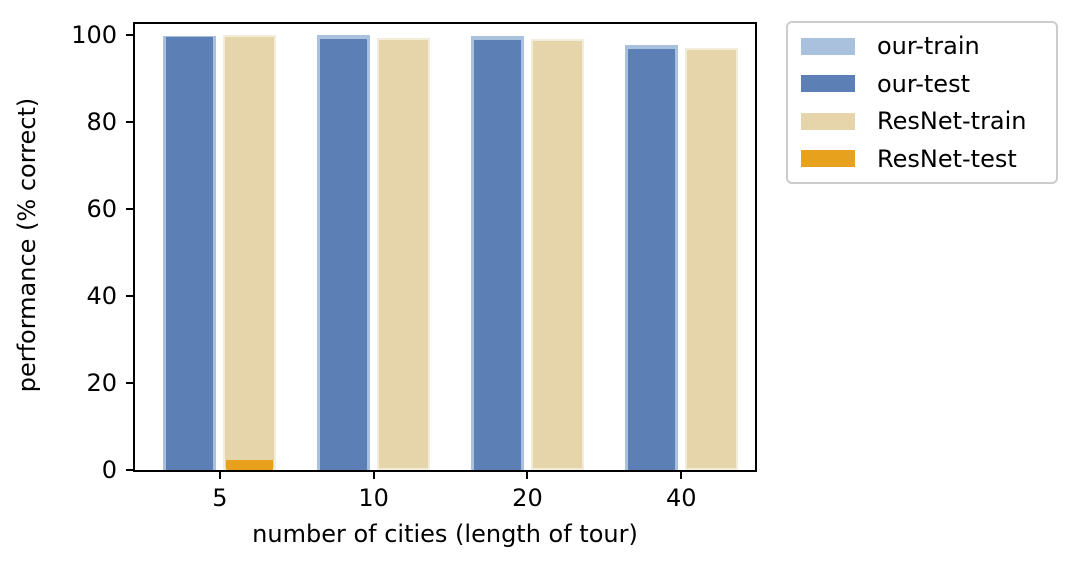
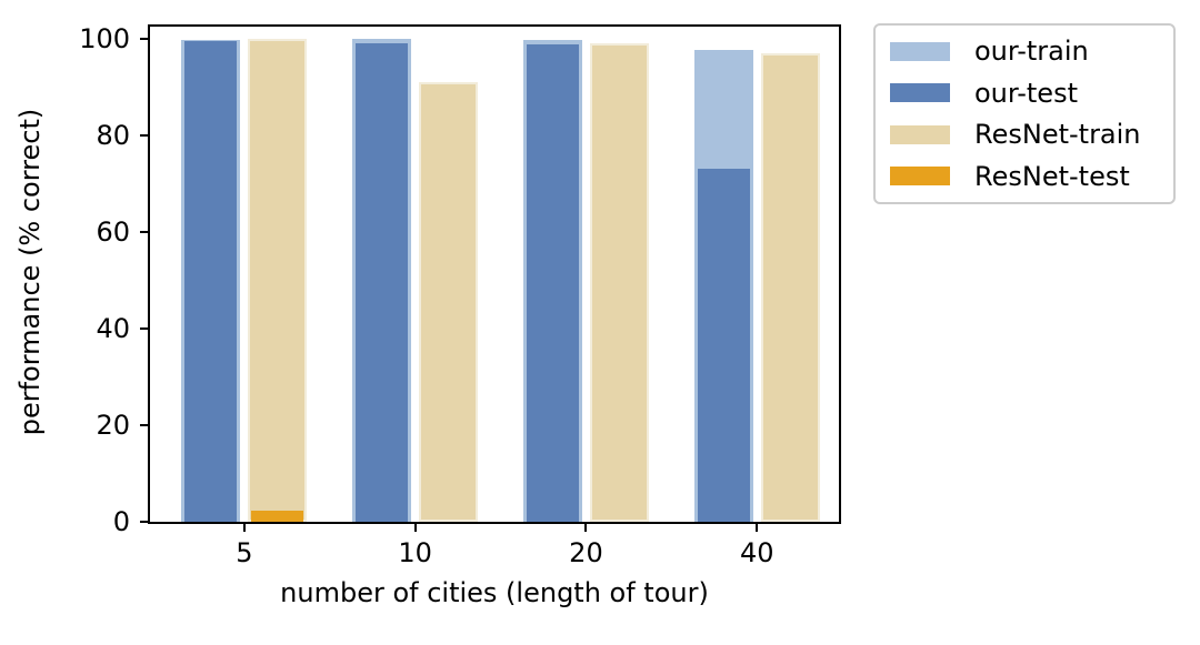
ResNet-train/10: 99 -> 91
our-test/40: 97 -> 73
